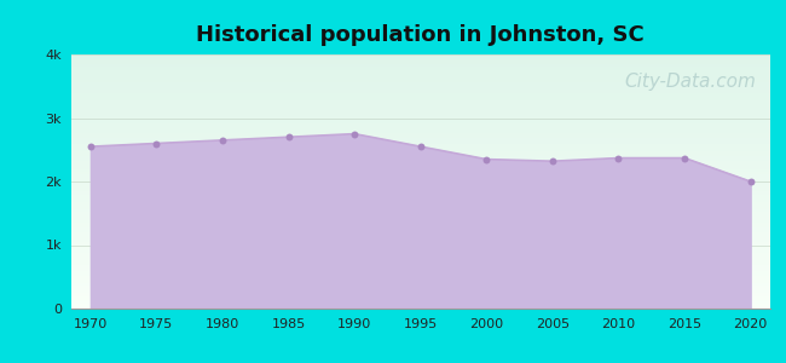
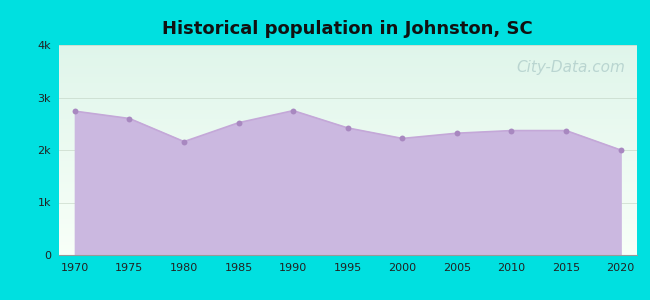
1970: 2.55k -> 2.74k
1980: 2.65k -> 2.16k
1985: 2.70k -> 2.52k
1995: 2.55k -> 2.42k
2000: 2.35k -> 2.22k
